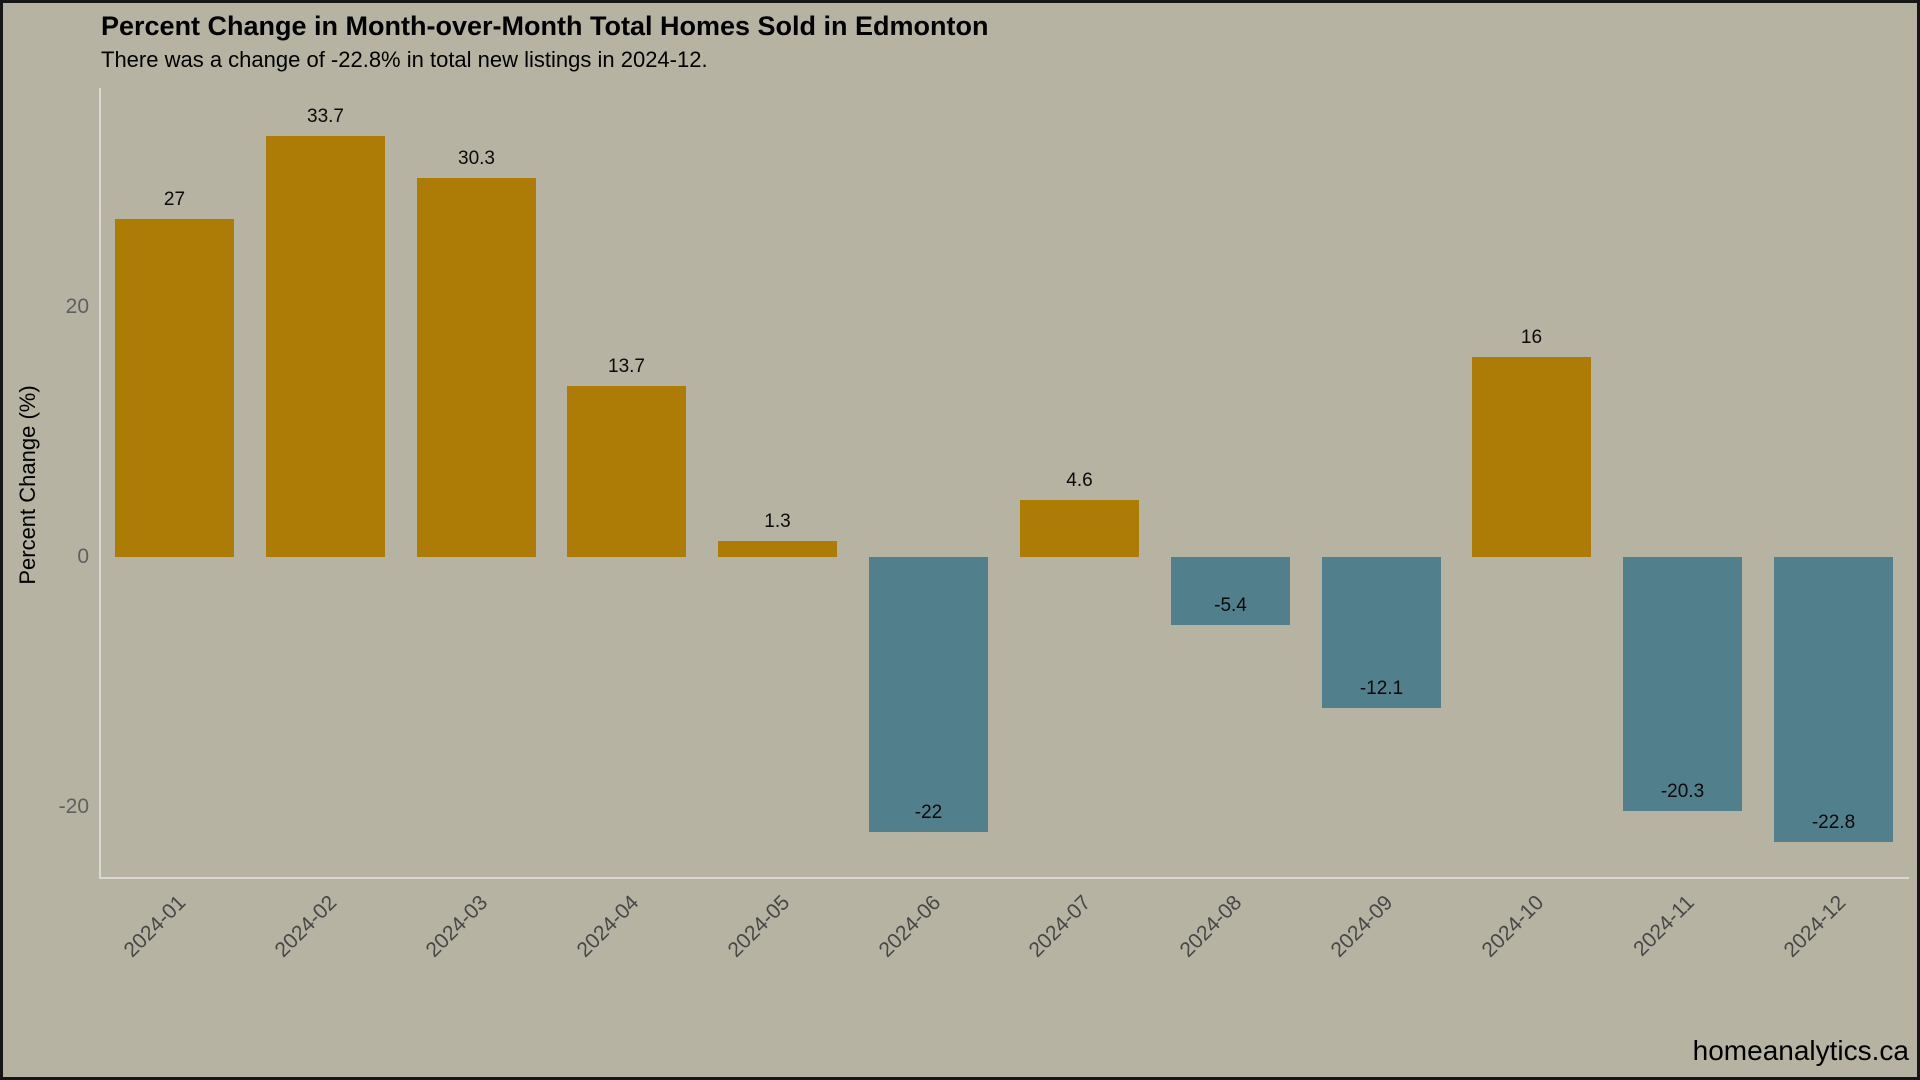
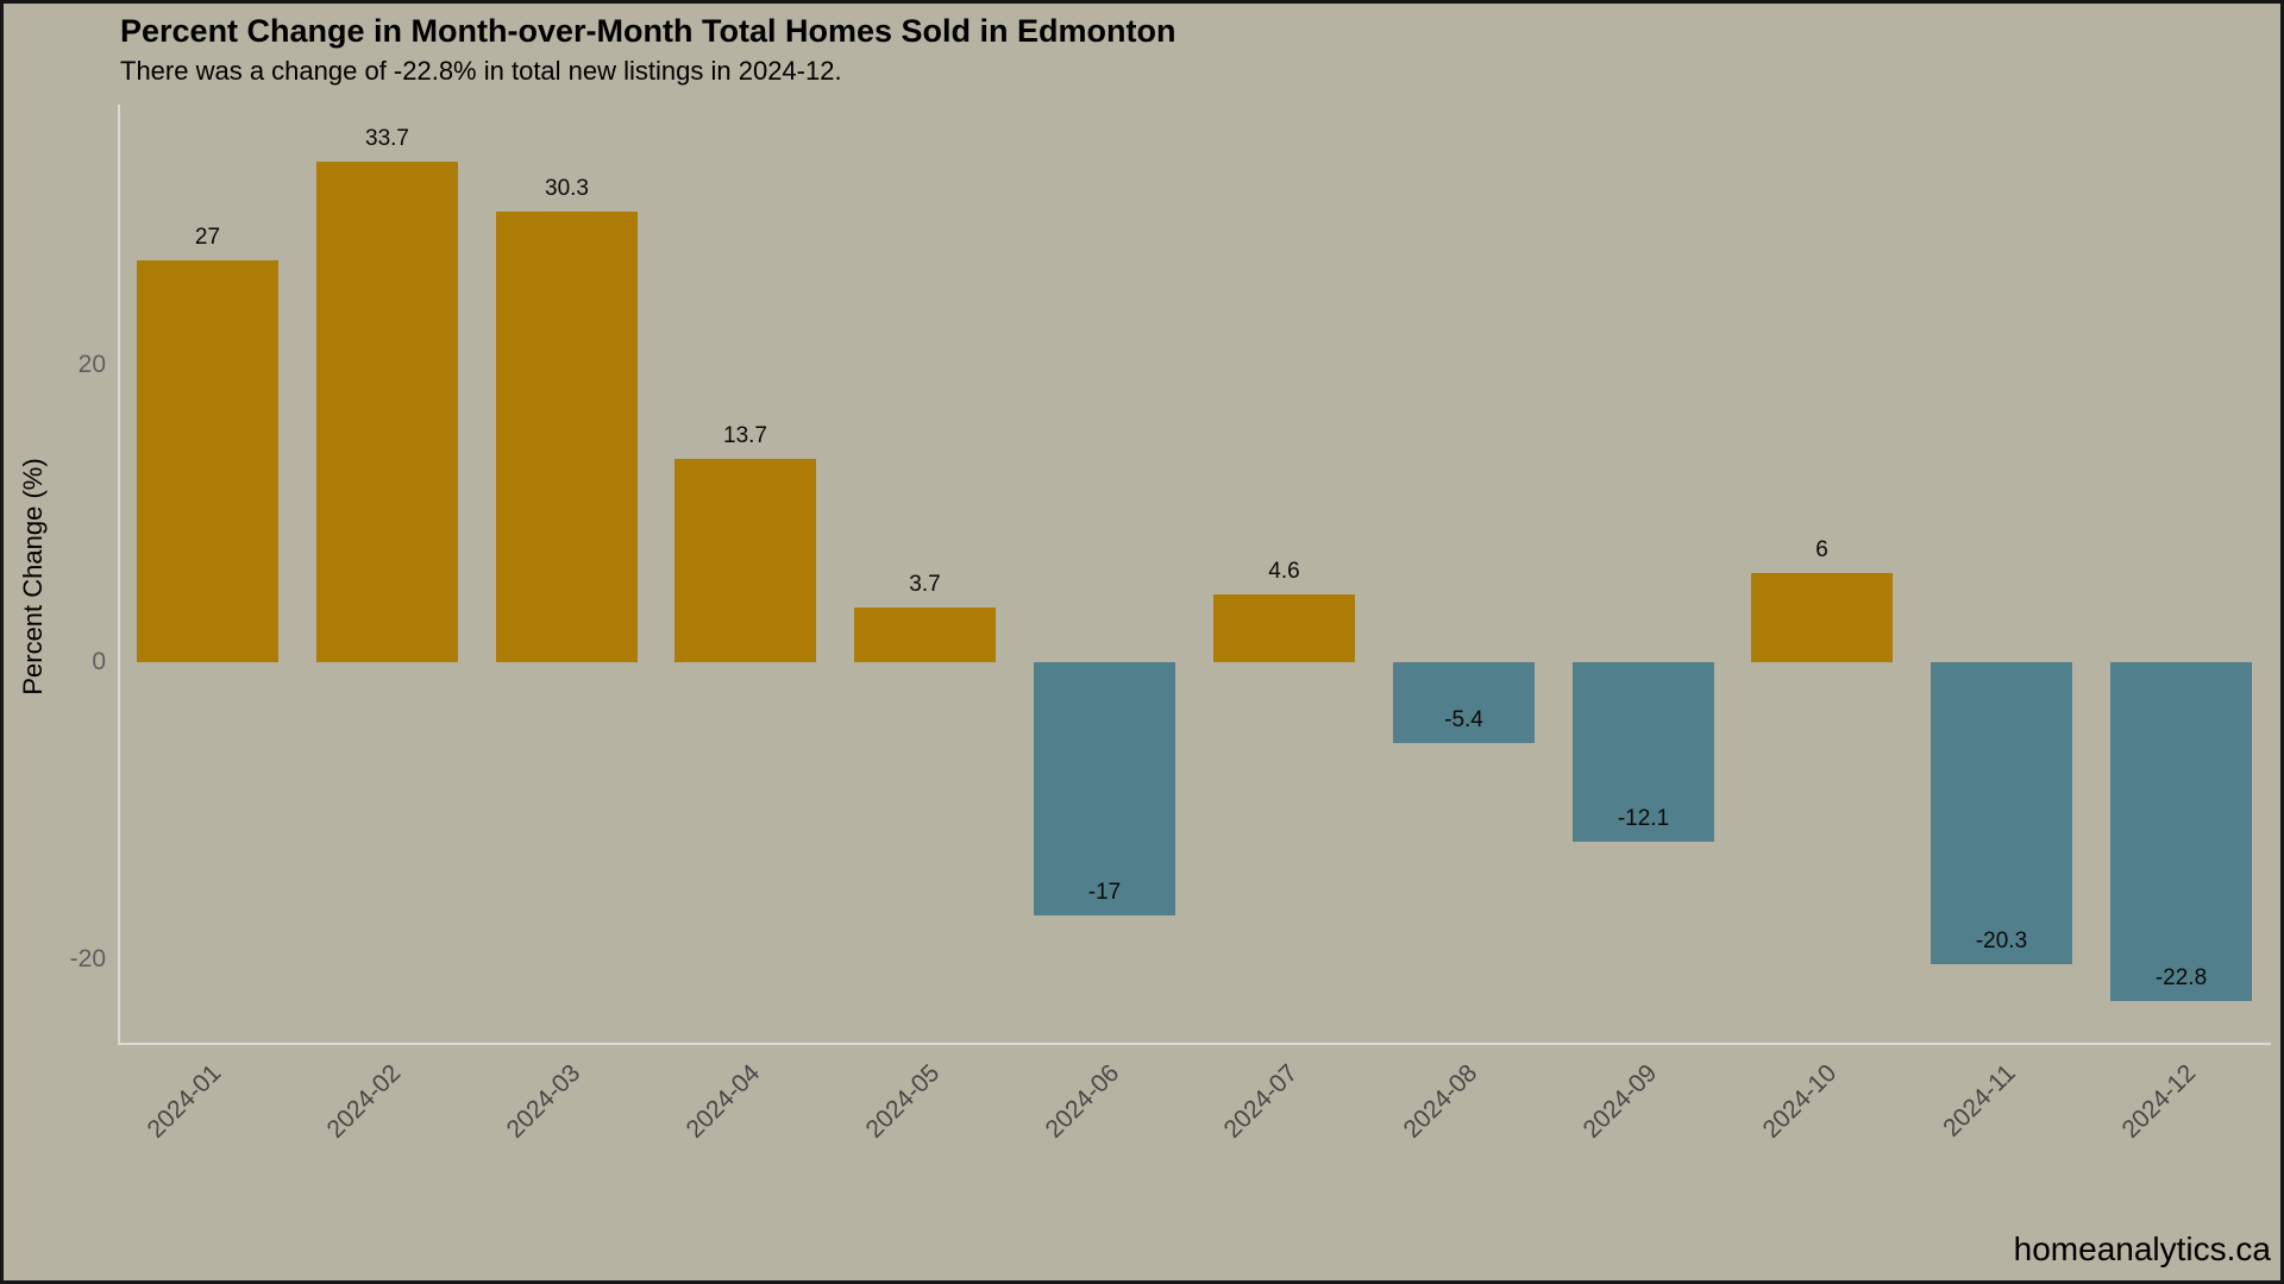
2024-05: 1.3 -> 3.7
2024-06: -22 -> -17
2024-10: 16 -> 6
